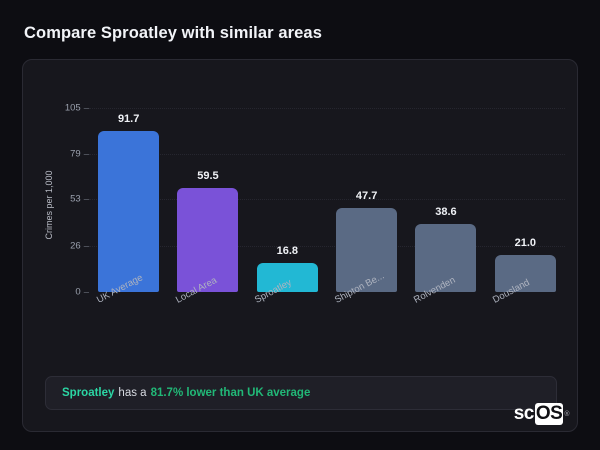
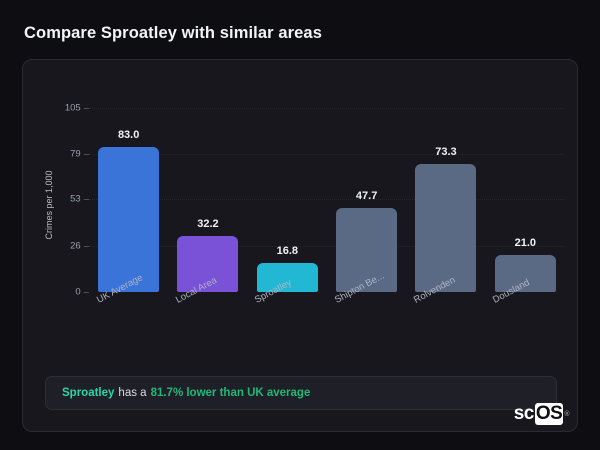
UK Average: 91.7 -> 83.0
Local Area: 59.5 -> 32.2
Rolvenden: 38.6 -> 73.3
